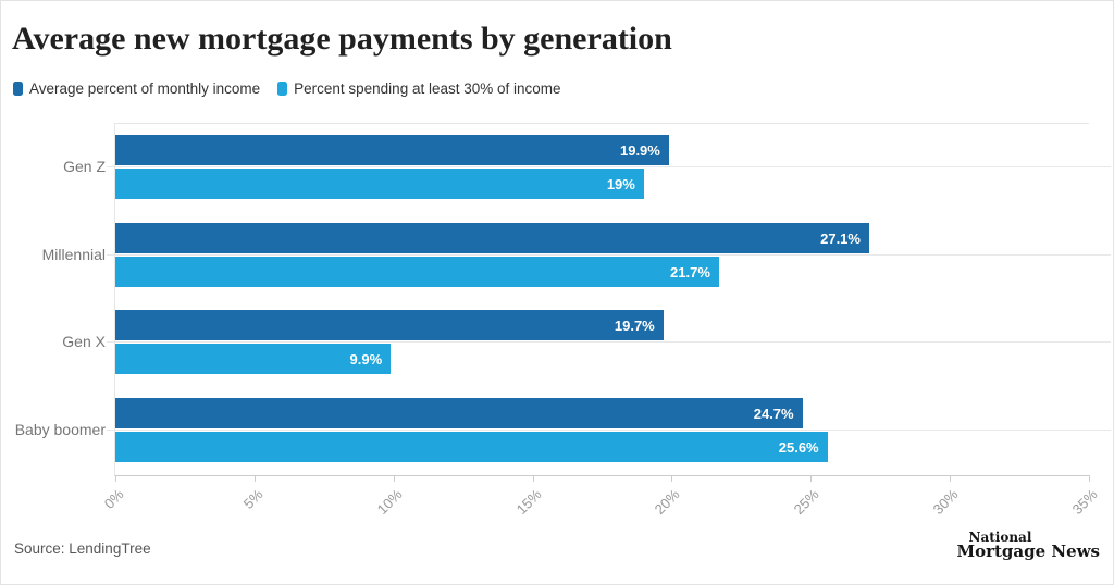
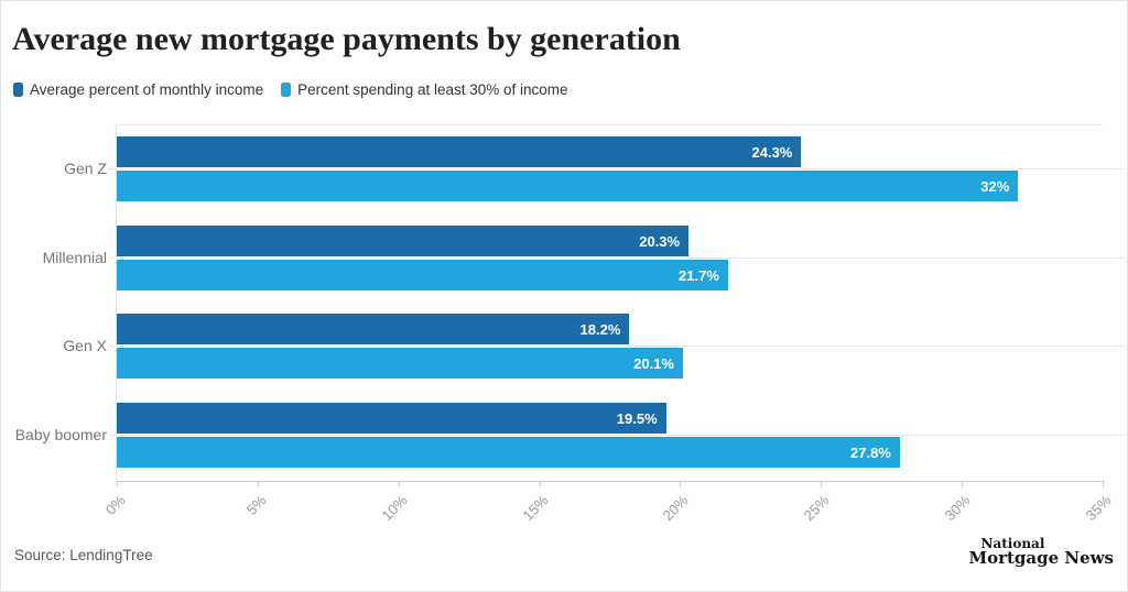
Average percent of monthly income/Gen Z: 19.9% -> 24.3%
Percent spending at least 30% of income/Gen Z: 19% -> 32%
Average percent of monthly income/Millennial: 27.1% -> 20.3%
Average percent of monthly income/Gen X: 19.7% -> 18.2%
Percent spending at least 30% of income/Gen X: 9.9% -> 20.1%
Average percent of monthly income/Baby boomer: 24.7% -> 19.5%
Percent spending at least 30% of income/Baby boomer: 25.6% -> 27.8%
